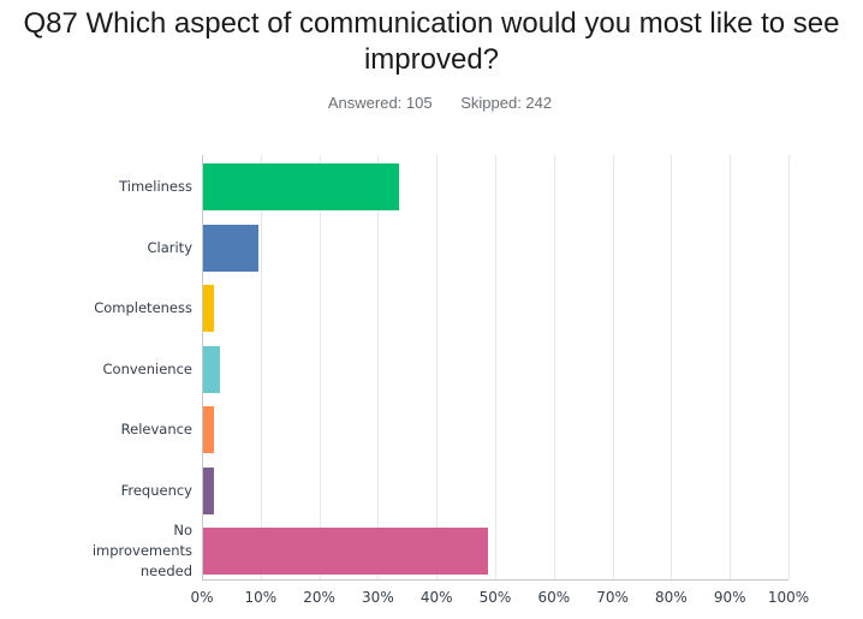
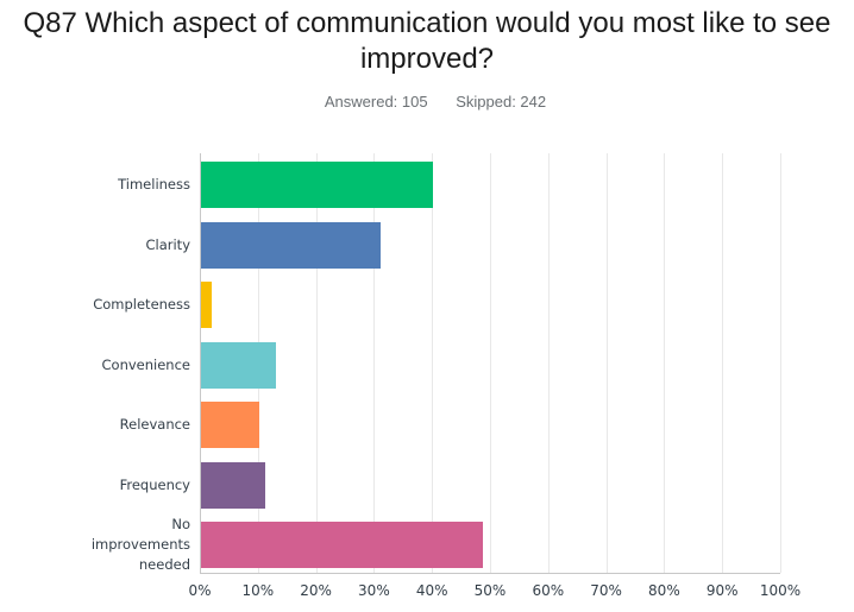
Timeliness: 33% -> 40%
Clarity: 10% -> 31%
Convenience: 3% -> 13%
Relevance: 2% -> 10%
Frequency: 2% -> 11%
